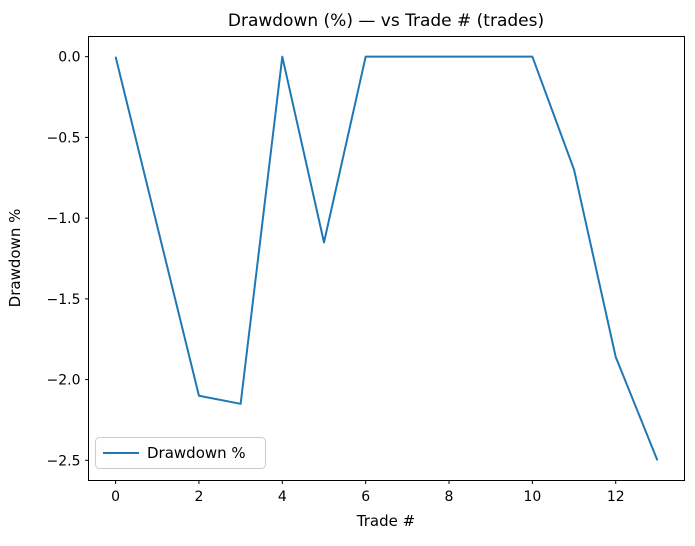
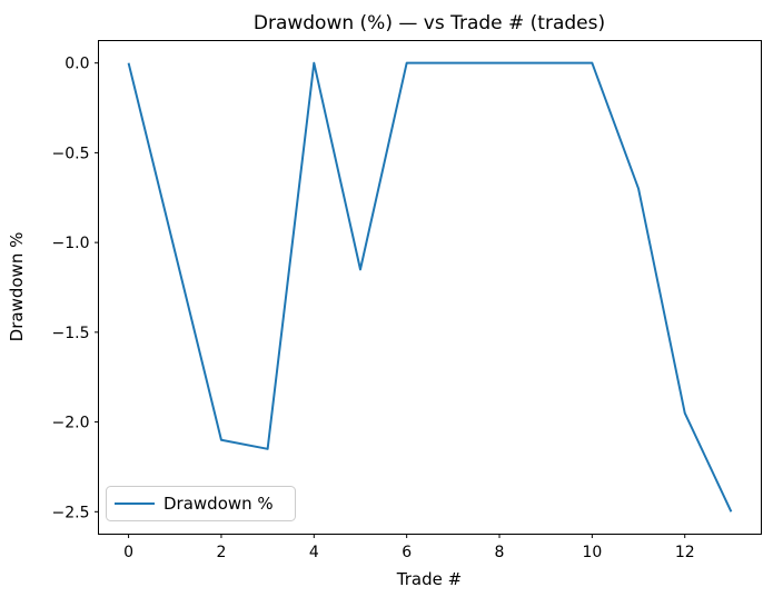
12: -1.86 -> -1.95
